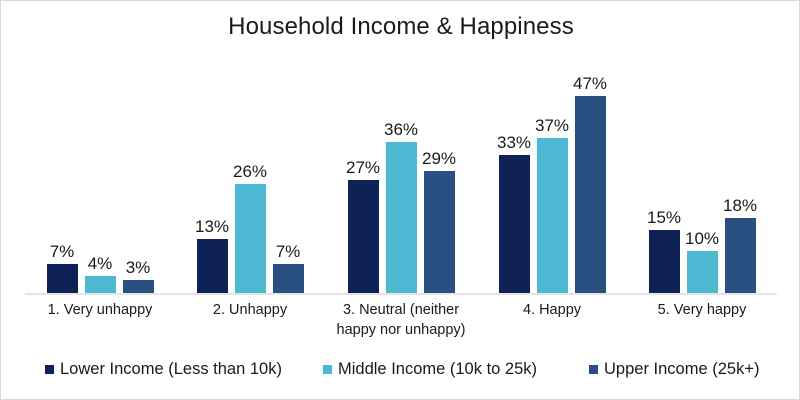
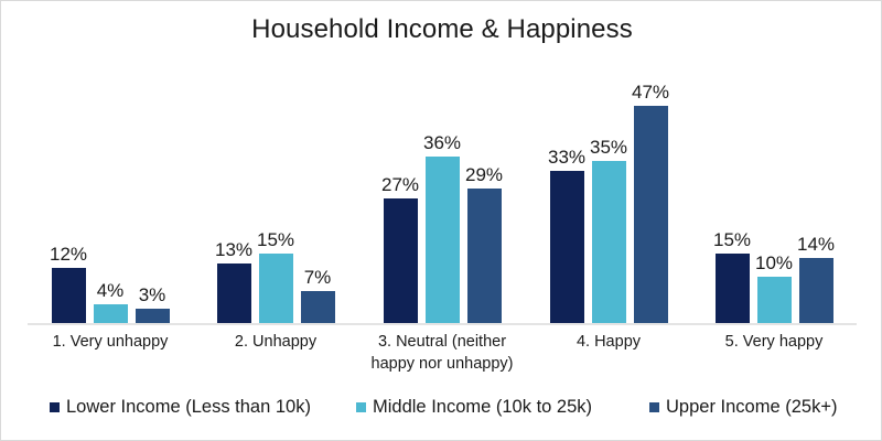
Lower Income (Less than 10k)/1. Very unhappy: 7% -> 12%
Middle Income (10k to 25k)/2. Unhappy: 26% -> 15%
Middle Income (10k to 25k)/4. Happy: 37% -> 35%
Upper Income (25k+)/5. Very happy: 18% -> 14%
